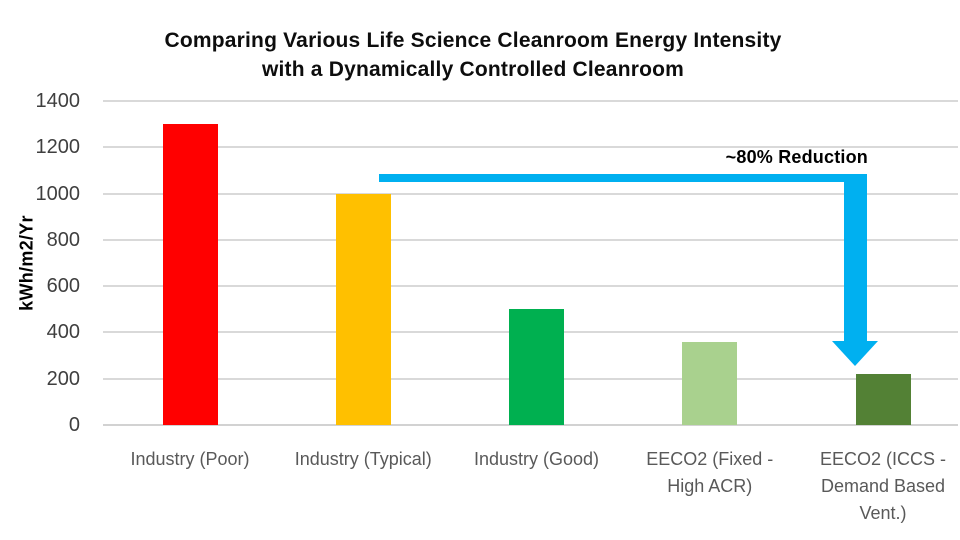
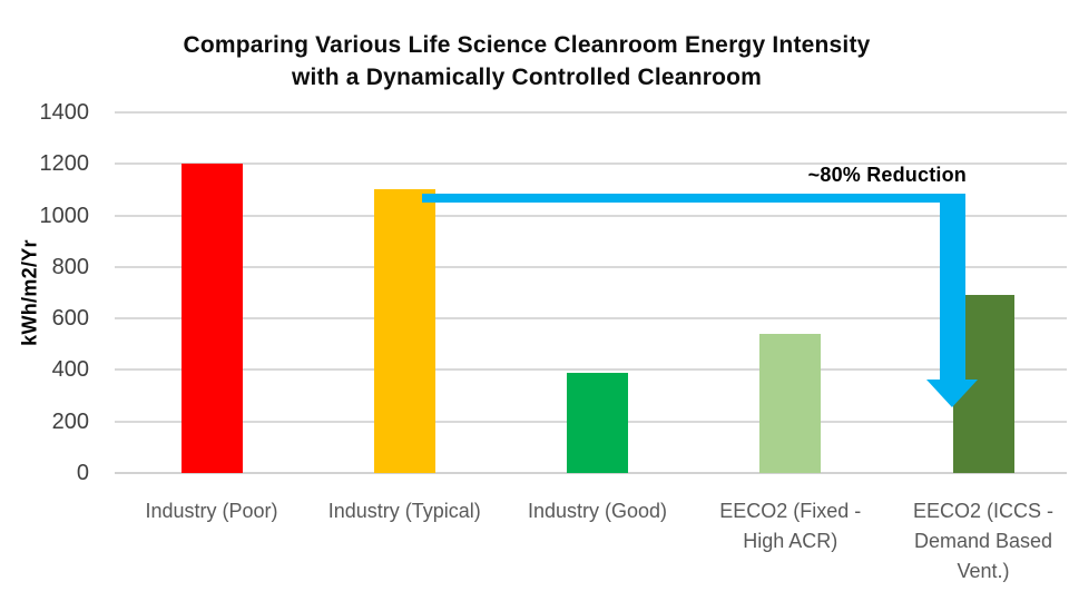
Industry (Poor): 1300 -> 1200
Industry (Typical): 1000 -> 1100
Industry (Good): 500 -> 390
EECO2 (Fixed - High ACR): 360 -> 540
EECO2 (ICCS - Demand Based Vent.): 220 -> 690
